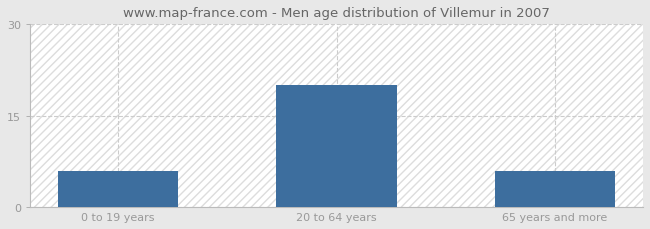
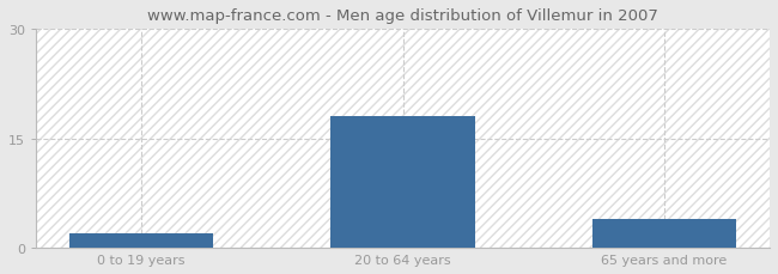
0 to 19 years: 6 -> 2
20 to 64 years: 20 -> 18
65 years and more: 6 -> 4
